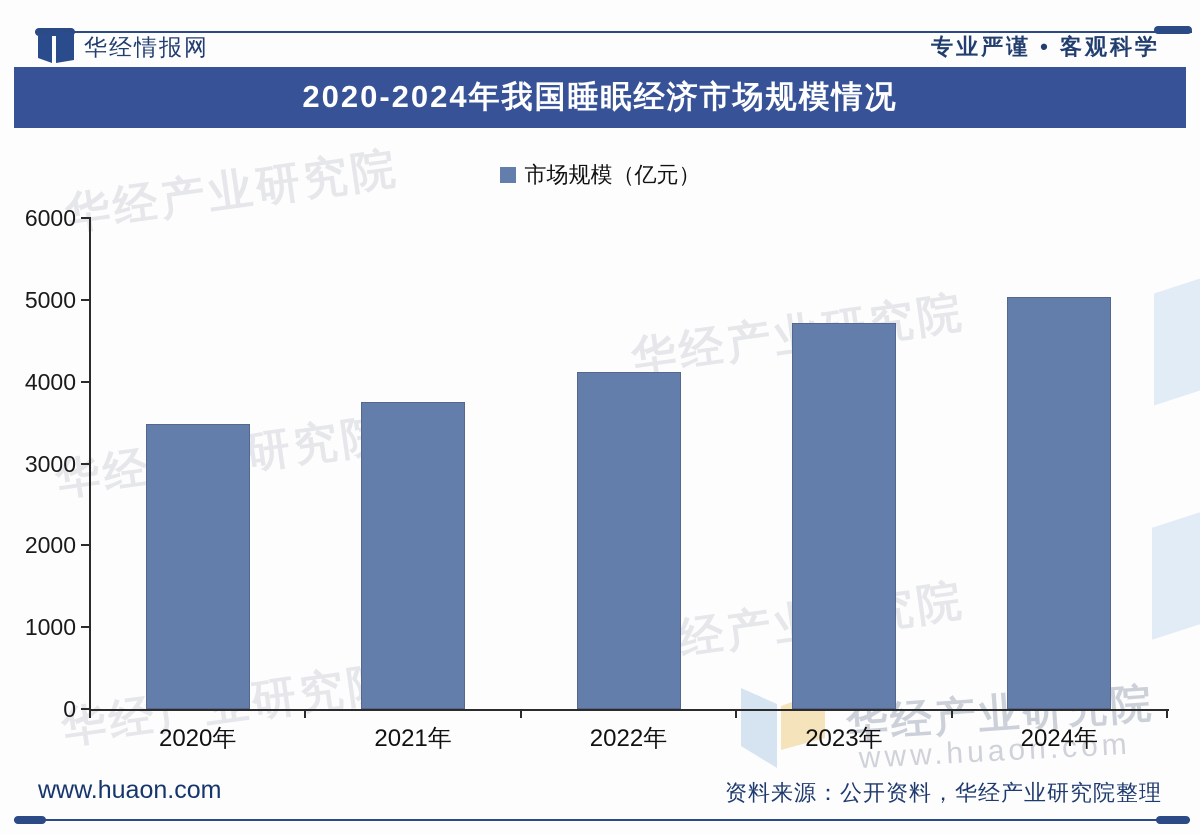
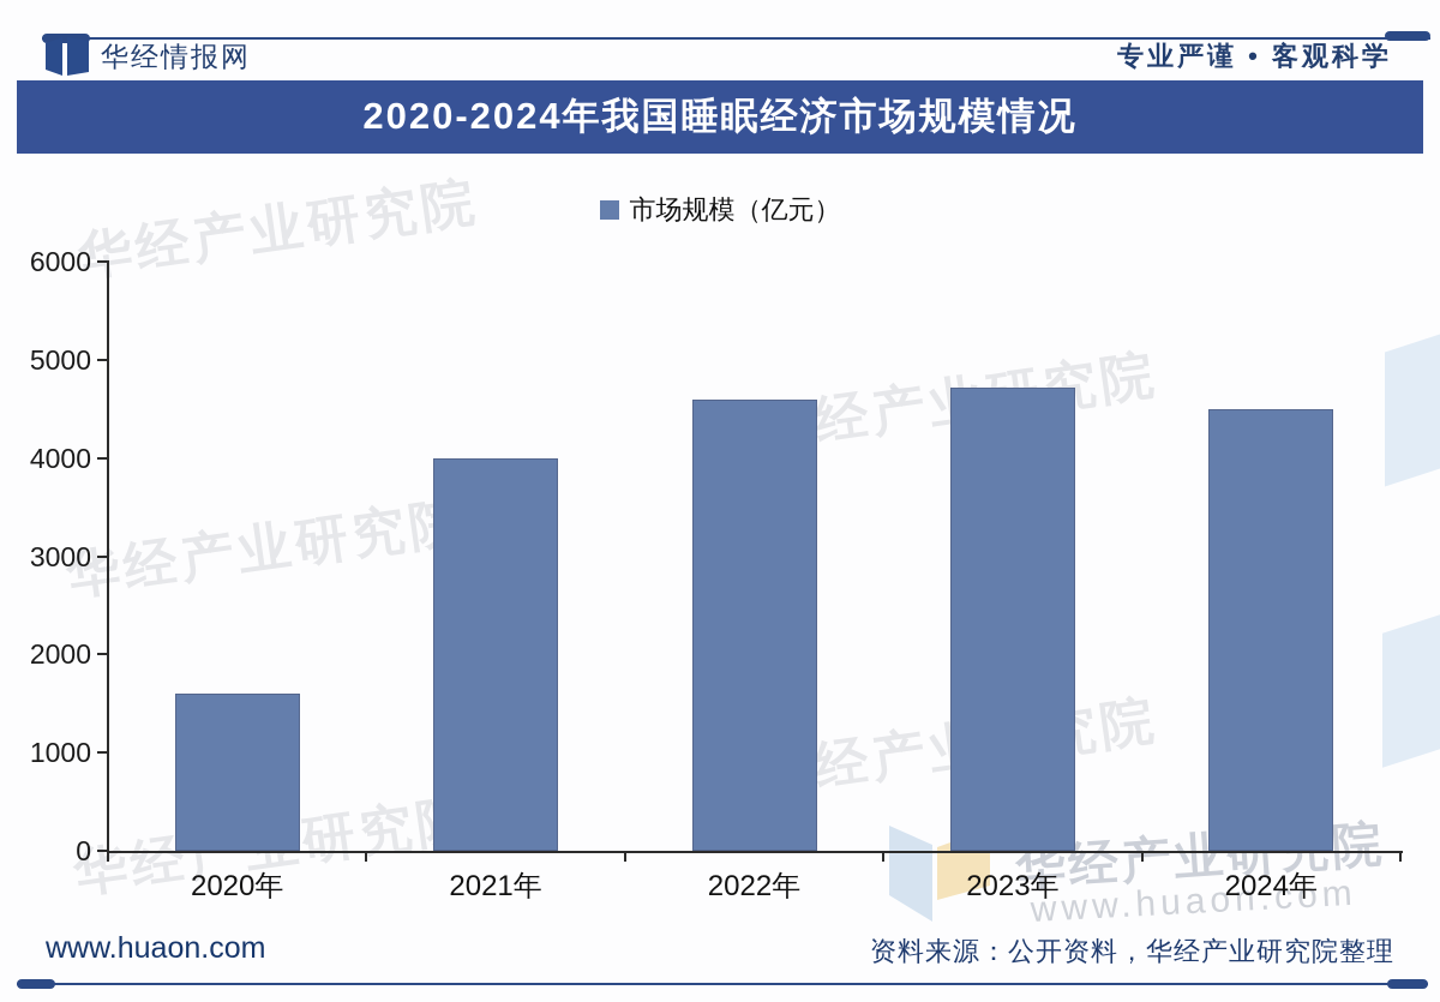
2020年: 3500 -> 1600
2021年: 3800 -> 4000
2022年: 4100 -> 4600
2024年: 5000 -> 4500
